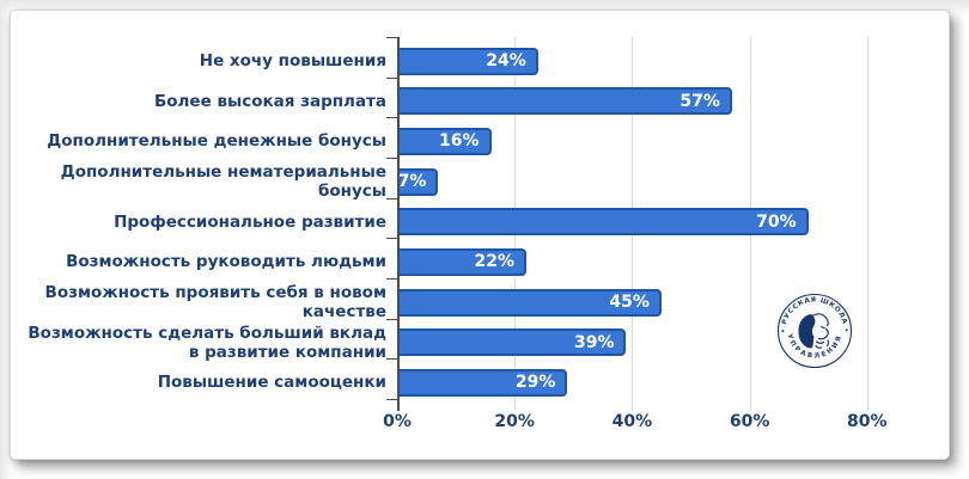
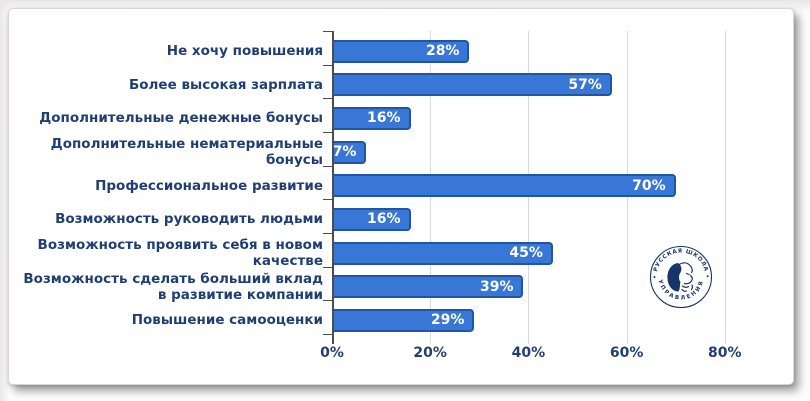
Не хочу повышения: 24% -> 28%
Возможность руководить людьми: 22% -> 16%
